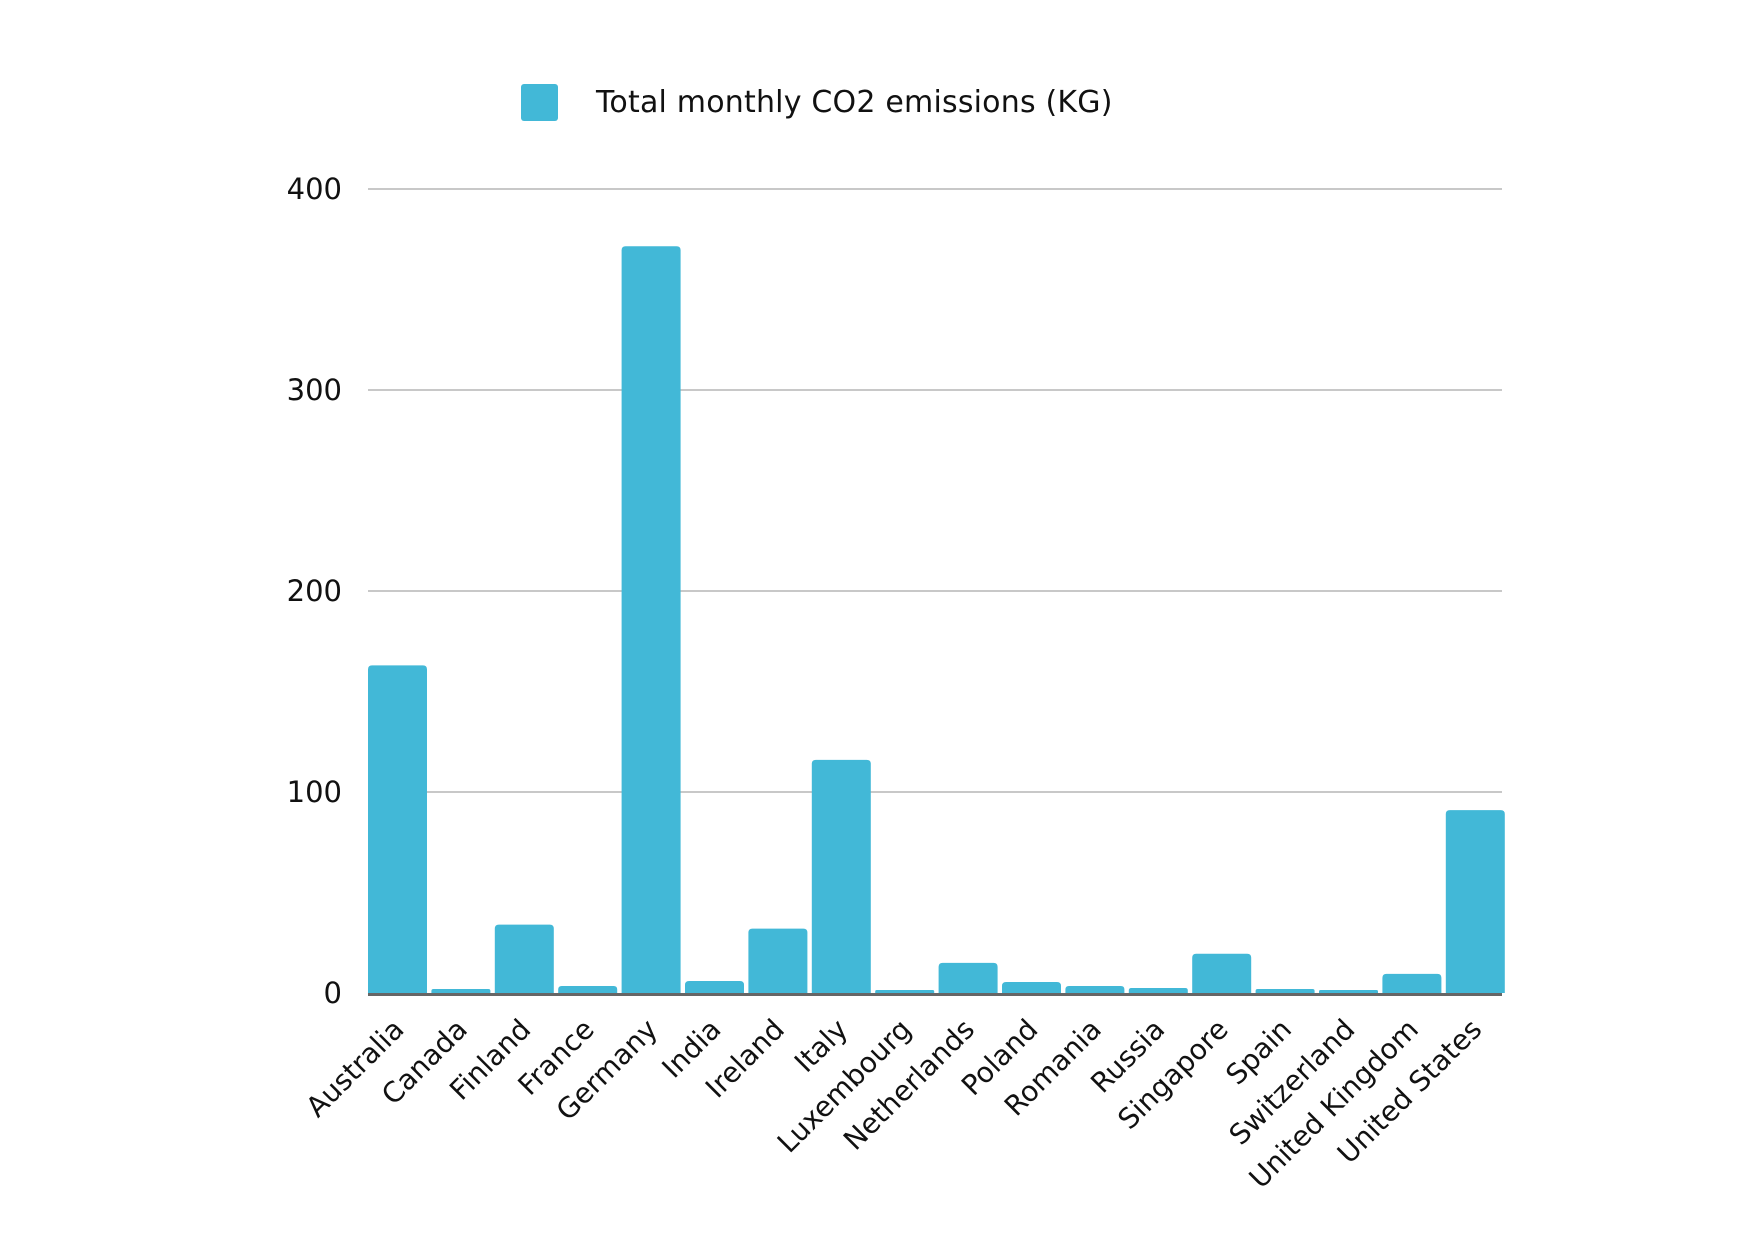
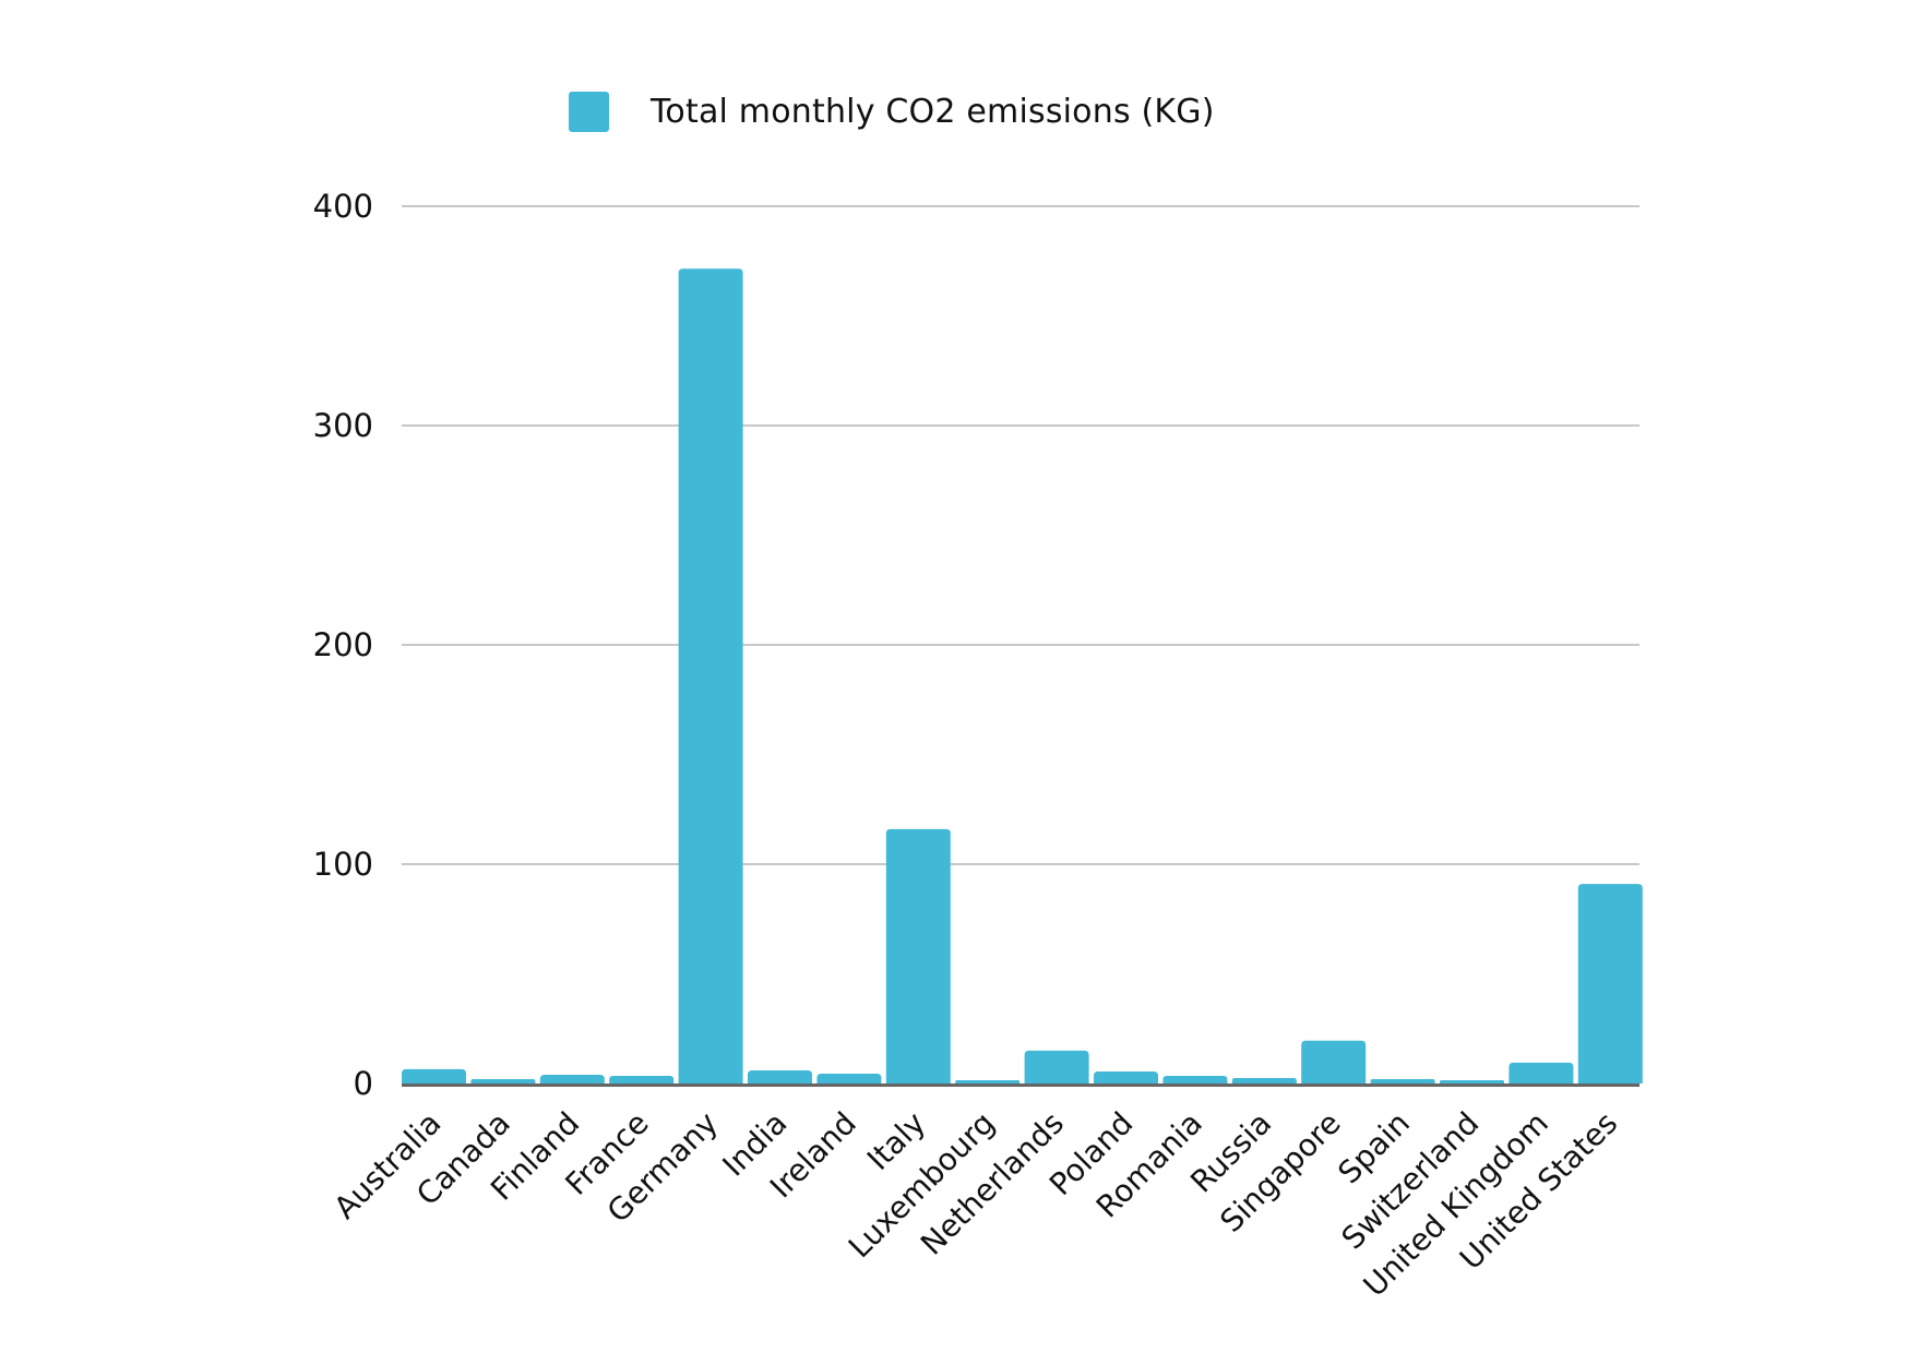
Australia: 163 -> 6
Finland: 34 -> 4
Ireland: 32 -> 4
